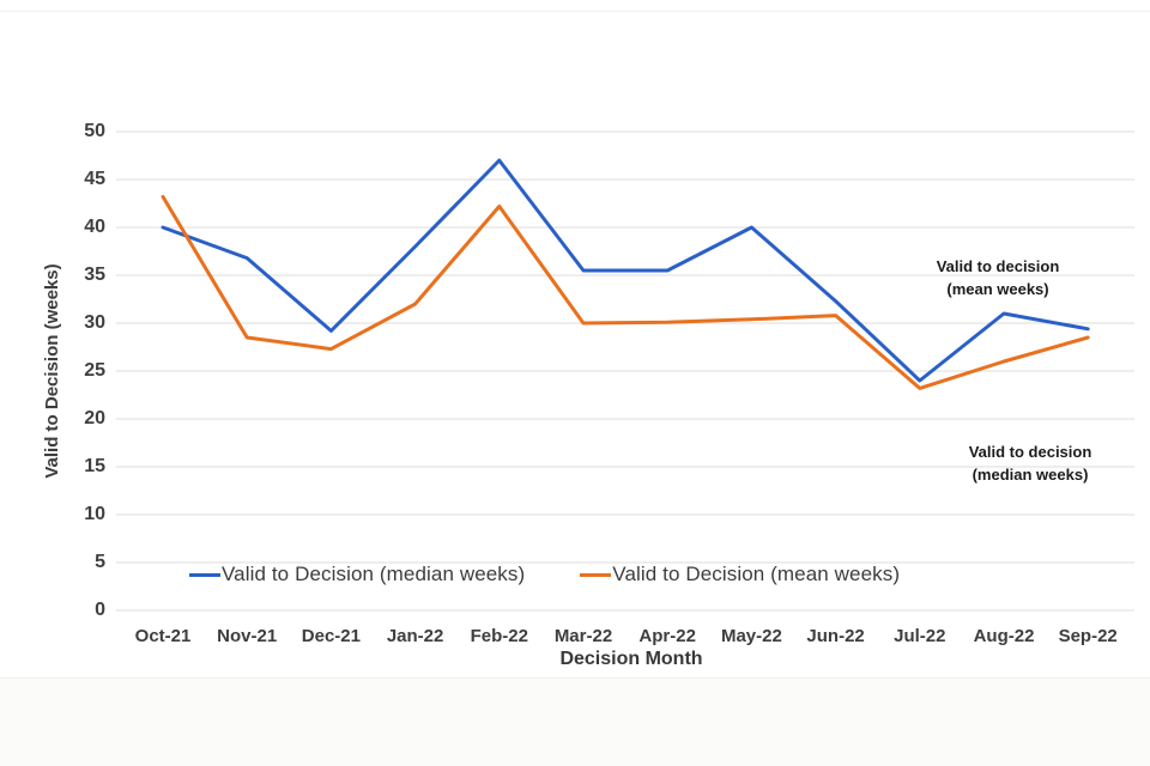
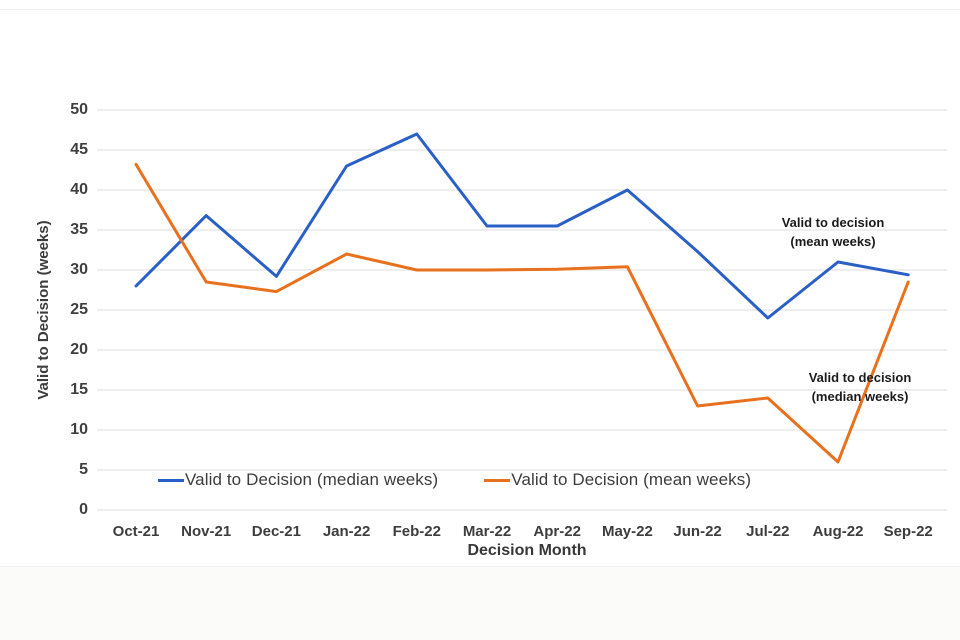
Valid to Decision (median weeks)/Oct-21: 40 -> 28
Valid to Decision (median weeks)/Jan-22: 38 -> 43
Valid to Decision (mean weeks)/Feb-22: 42 -> 30
Valid to Decision (mean weeks)/Jun-22: 31 -> 13
Valid to Decision (mean weeks)/Jul-22: 23 -> 14
Valid to Decision (mean weeks)/Aug-22: 26 -> 6
